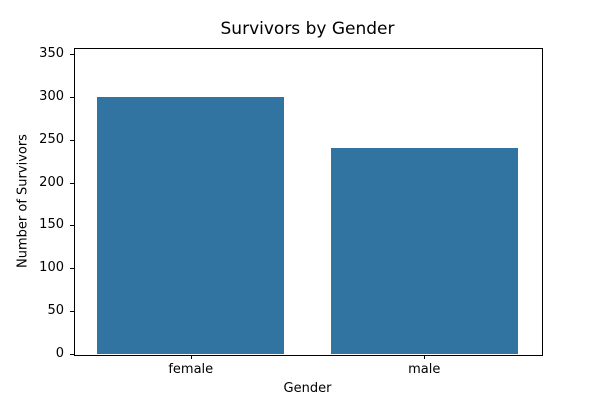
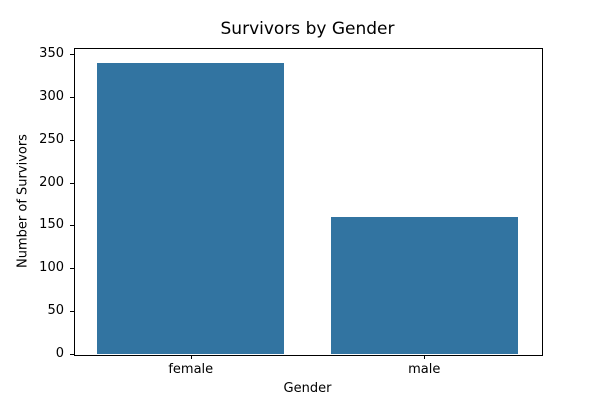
female: 300 -> 340
male: 240 -> 160
